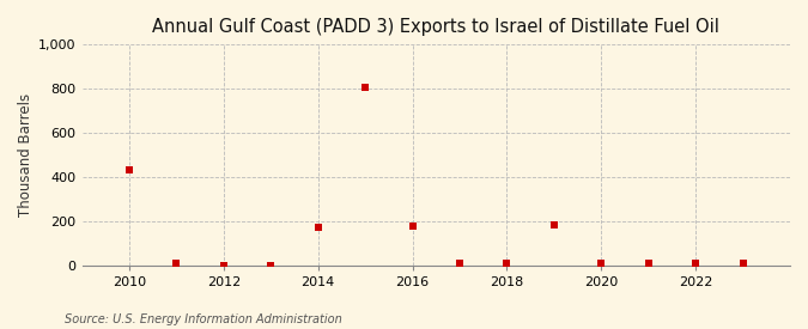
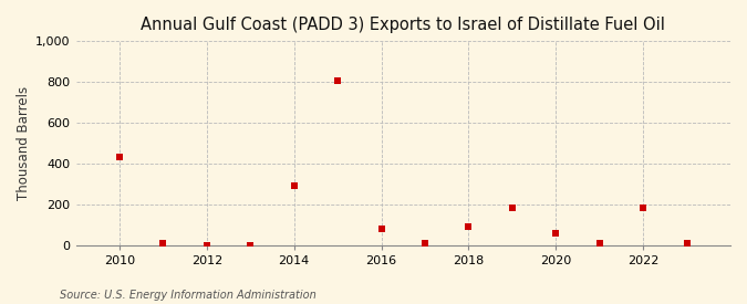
2014: 170 -> 290
2016: 180 -> 80
2018: 10 -> 90
2020: 10 -> 60
2022: 10 -> 180
